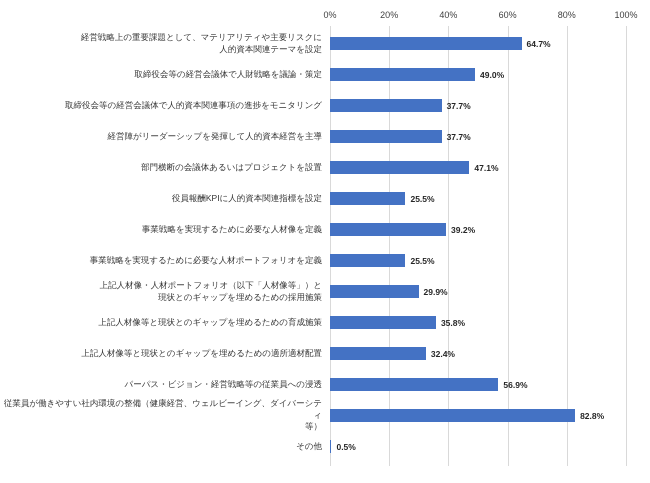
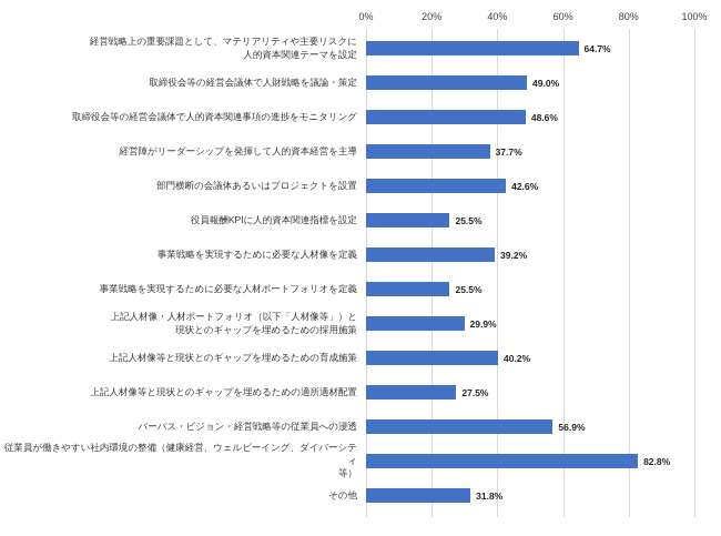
取締役会等の経営会議体で人的資本関連事項の進捗をモニタリング: 37.7% -> 48.6%
部門横断の会議体あるいはプロジェクトを設置: 47.1% -> 42.6%
上記人材像等と現状とのギャップを埋めるための育成施策: 35.8% -> 40.2%
上記人材像等と現状とのギャップを埋めるための適所適材配置: 32.4% -> 27.5%
その他: 0.5% -> 31.8%
